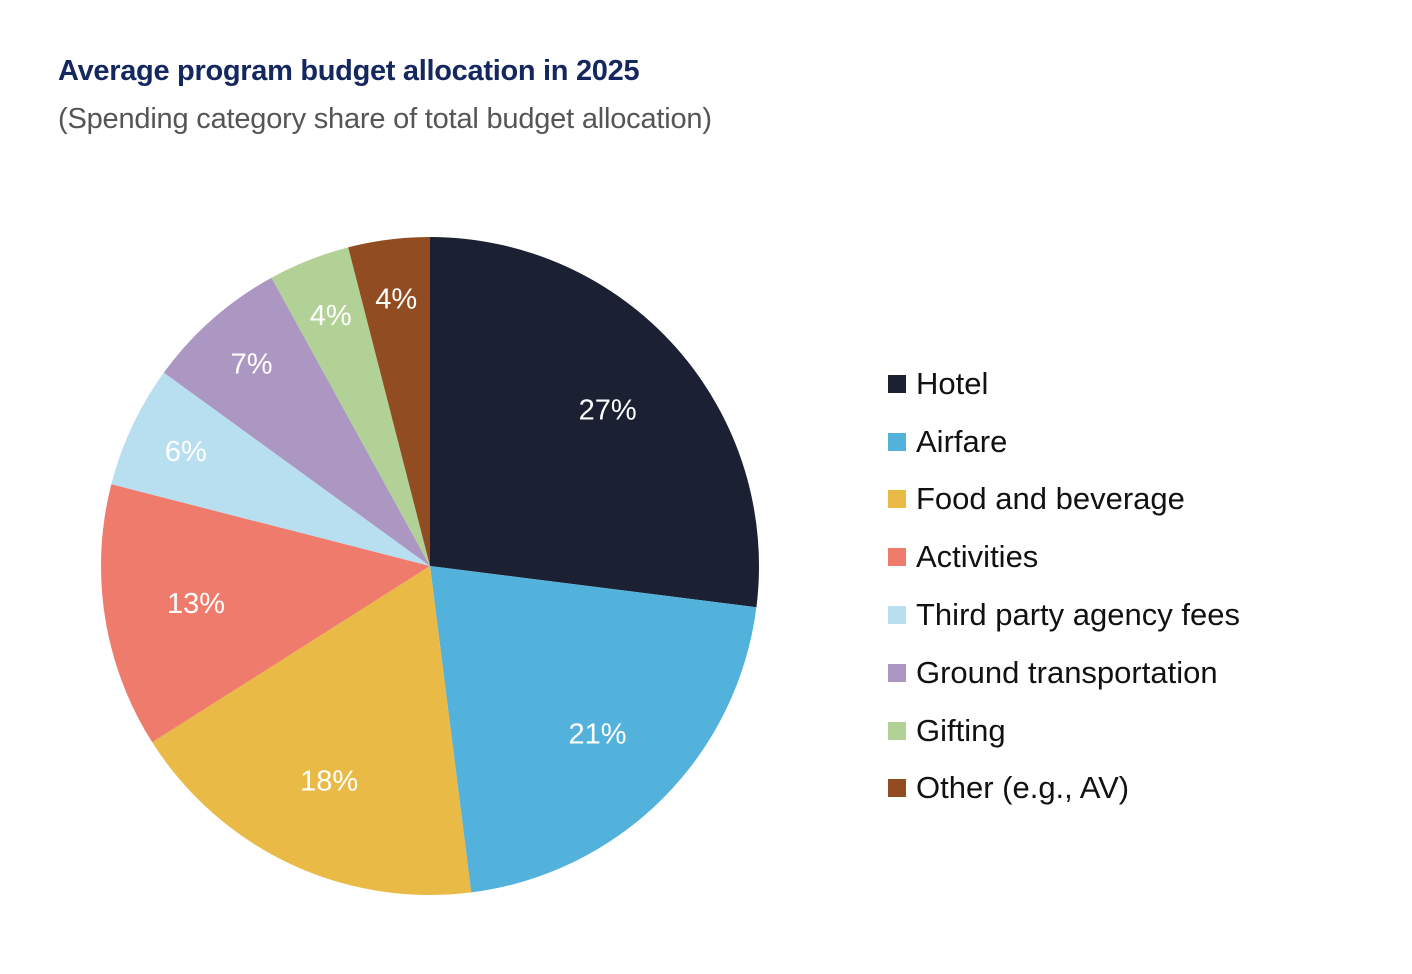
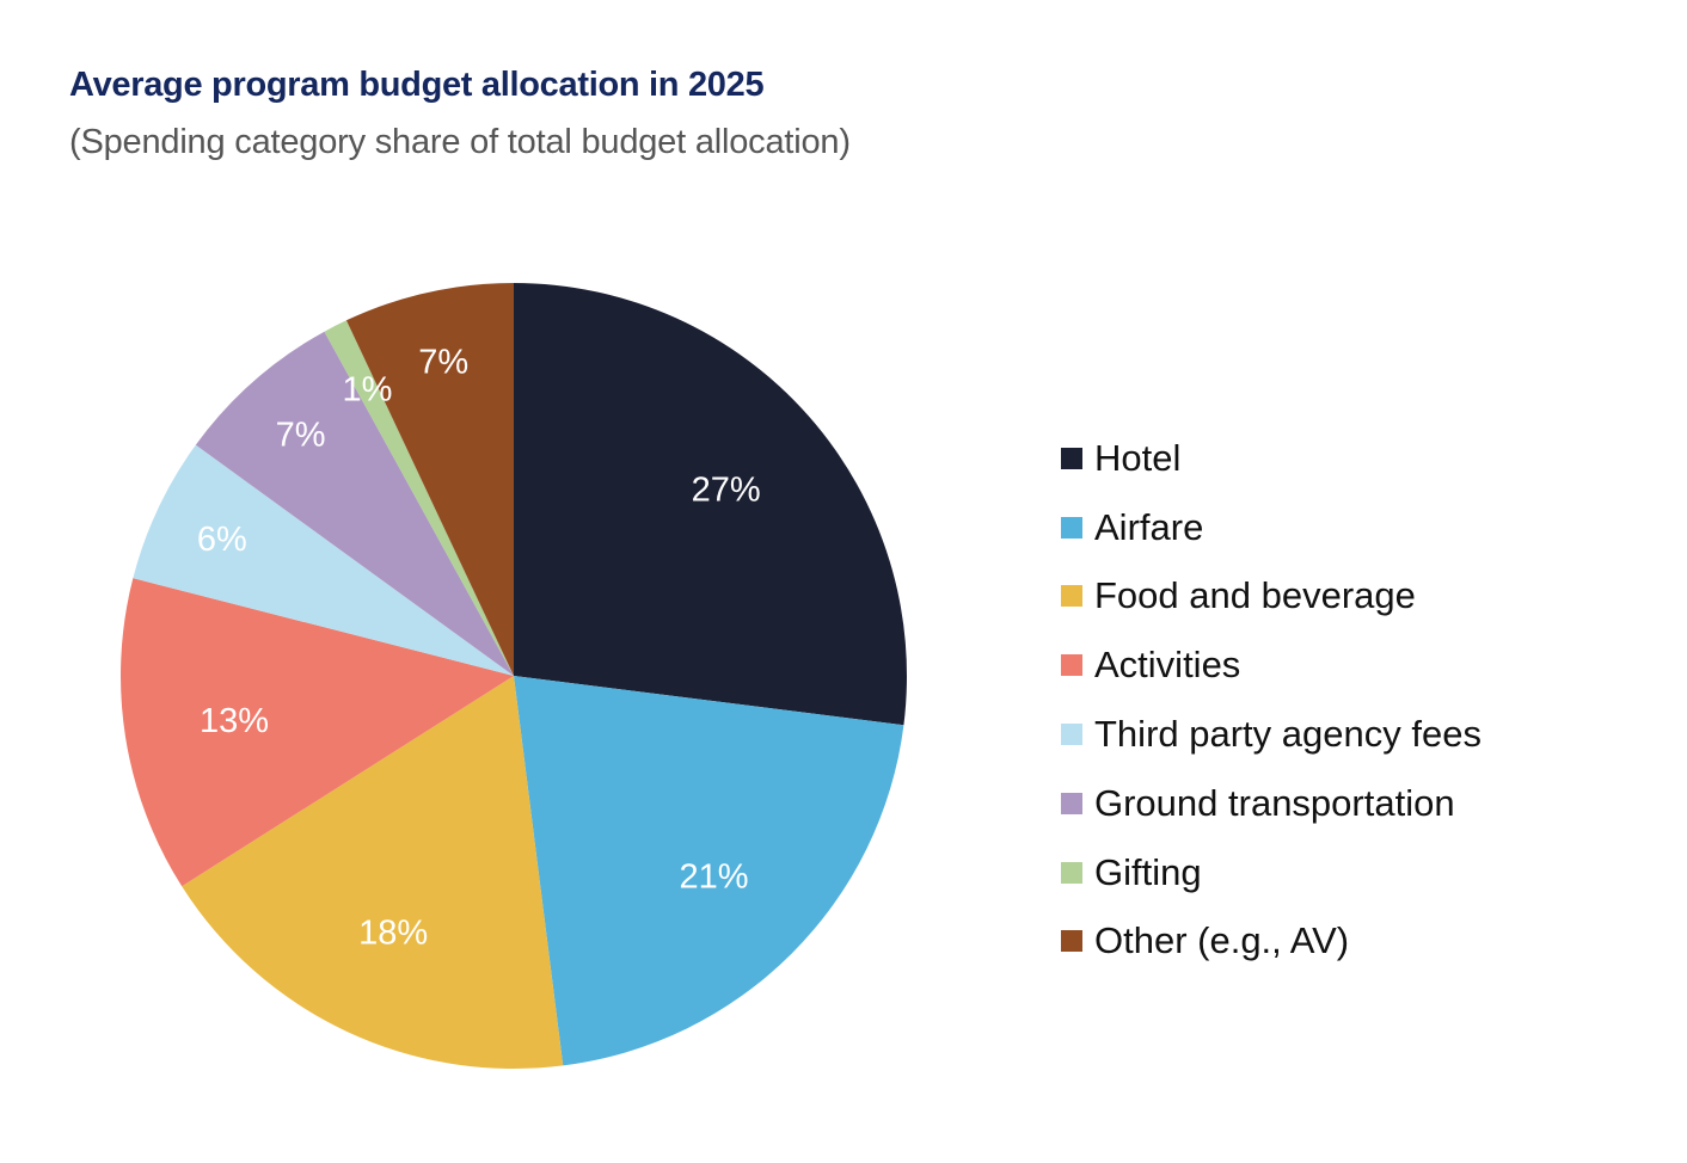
Gifting: 4% -> 1%
Other (e.g., AV): 4% -> 7%
